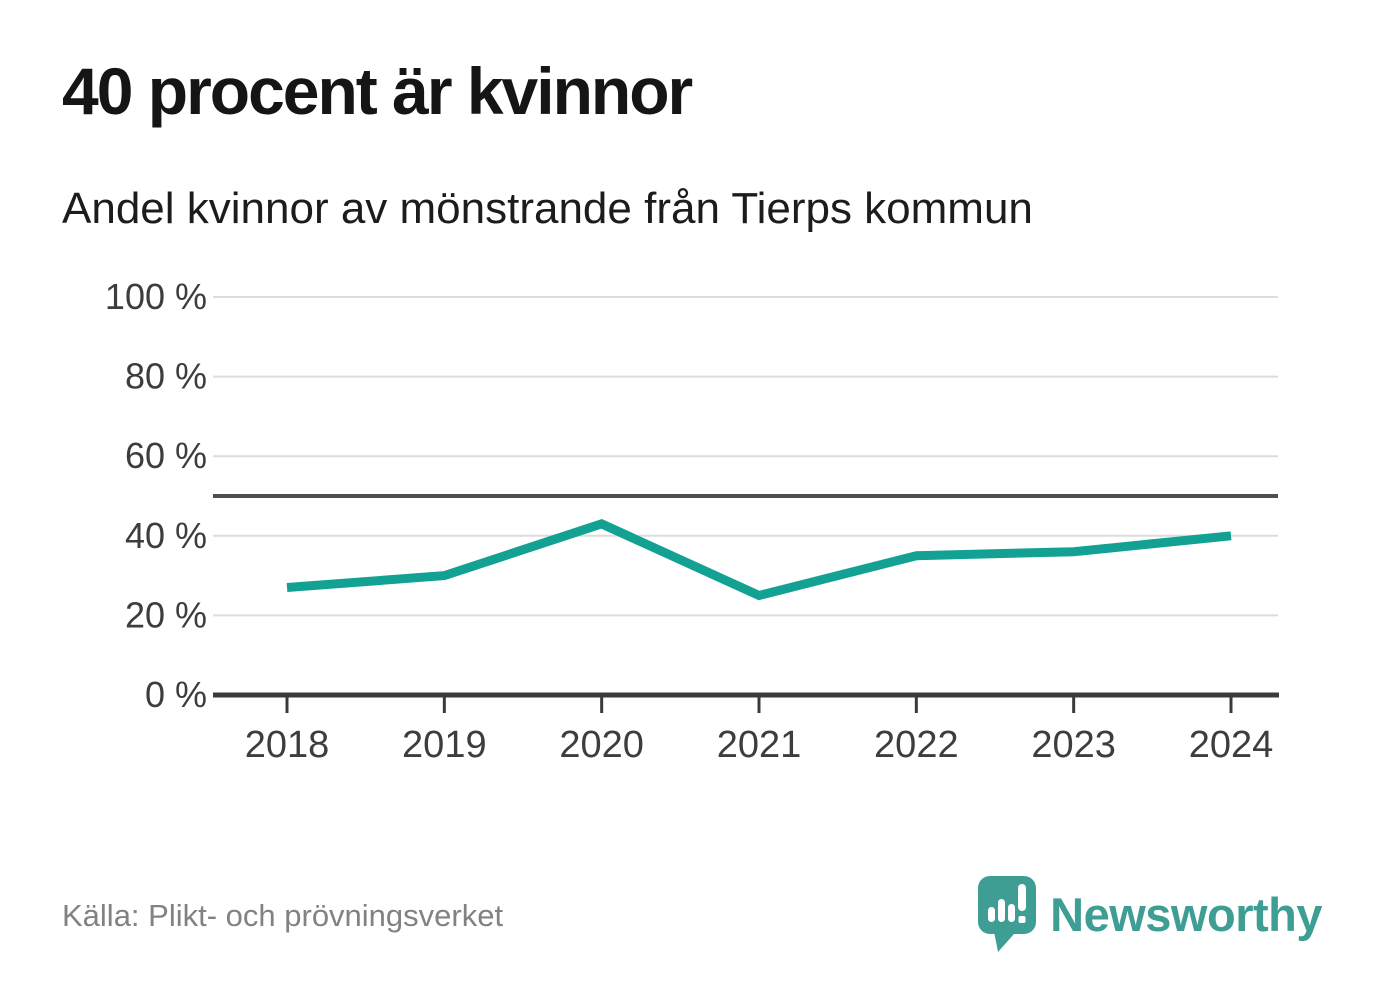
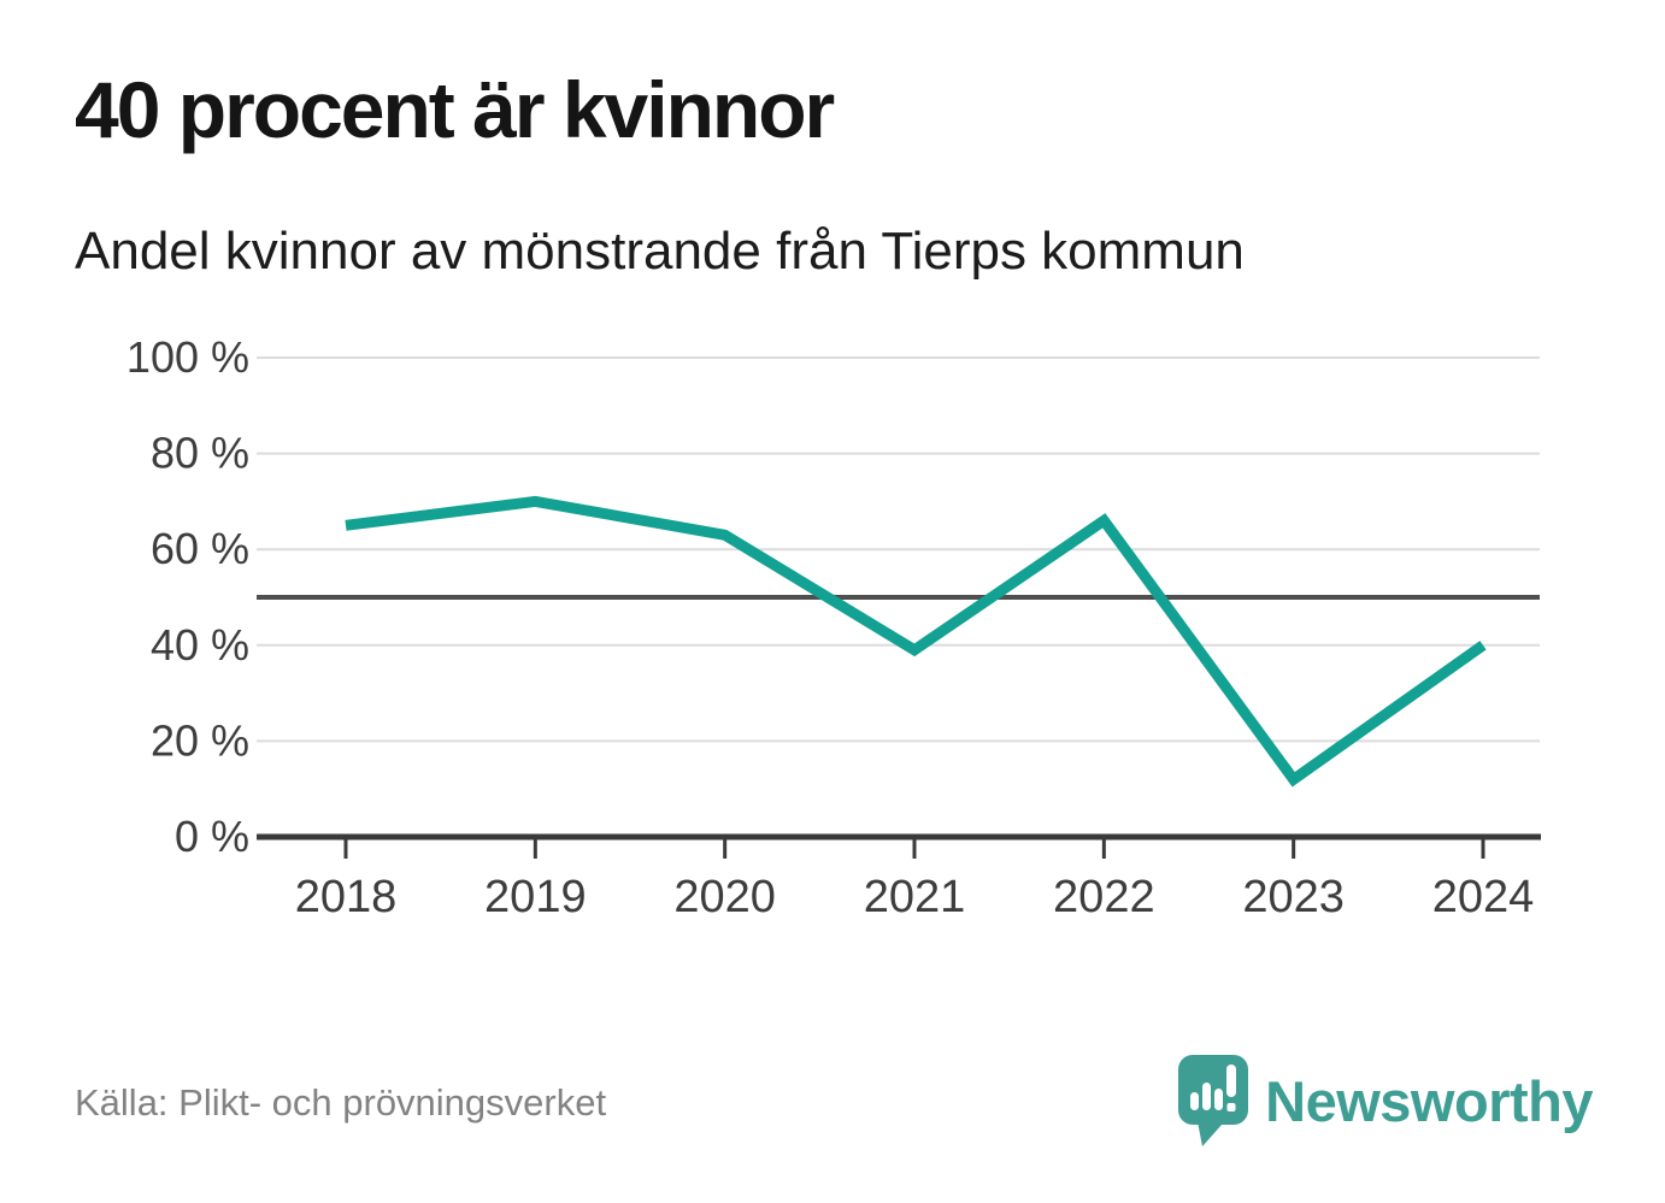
2018: 27% -> 65%
2019: 30% -> 70%
2020: 43% -> 63%
2021: 25% -> 39%
2022: 35% -> 66%
2023: 36% -> 12%
